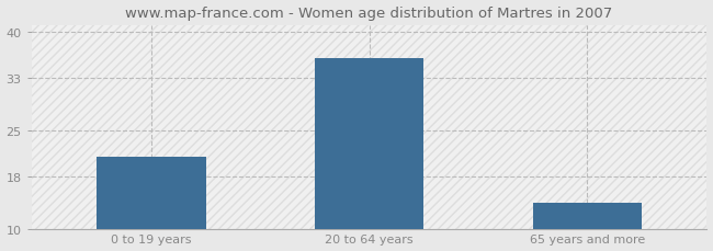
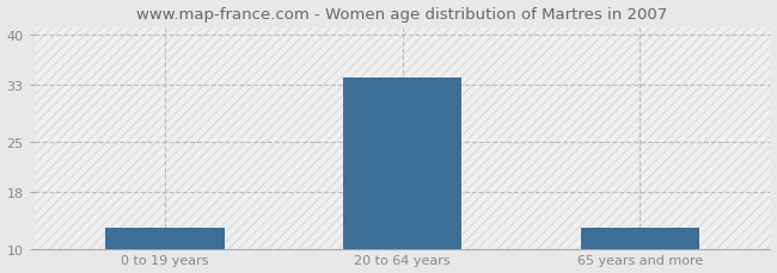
0 to 19 years: 21 -> 13
20 to 64 years: 36 -> 34
65 years and more: 14 -> 13
